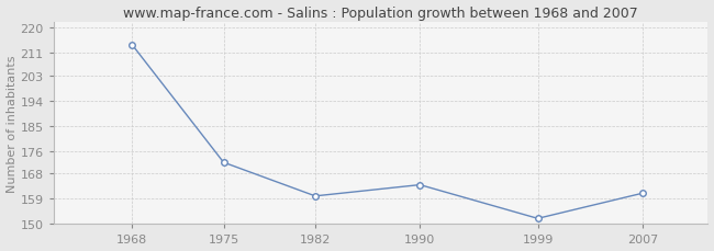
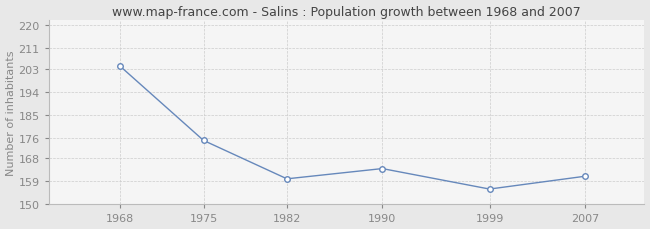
1968: 214 -> 204
1975: 172 -> 175
1999: 152 -> 156
